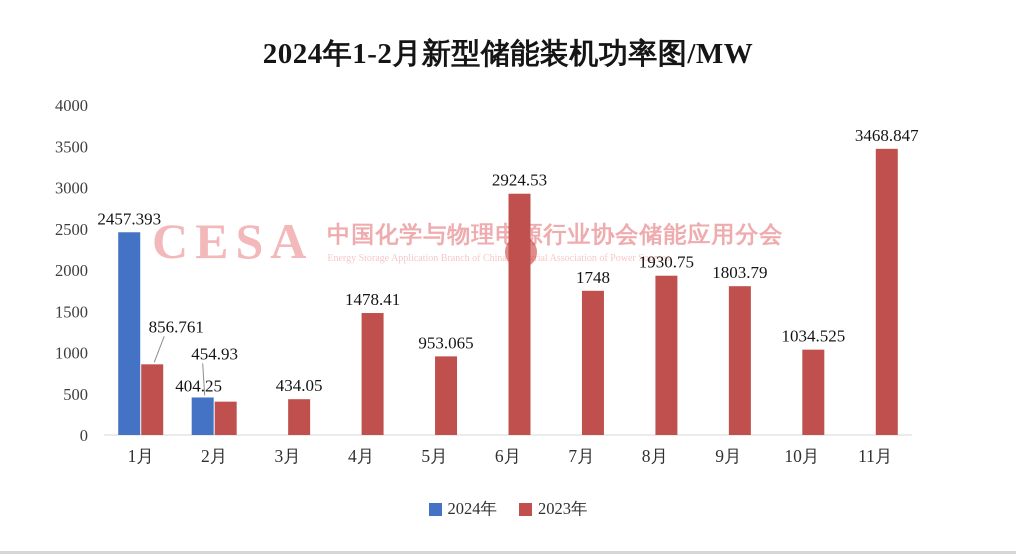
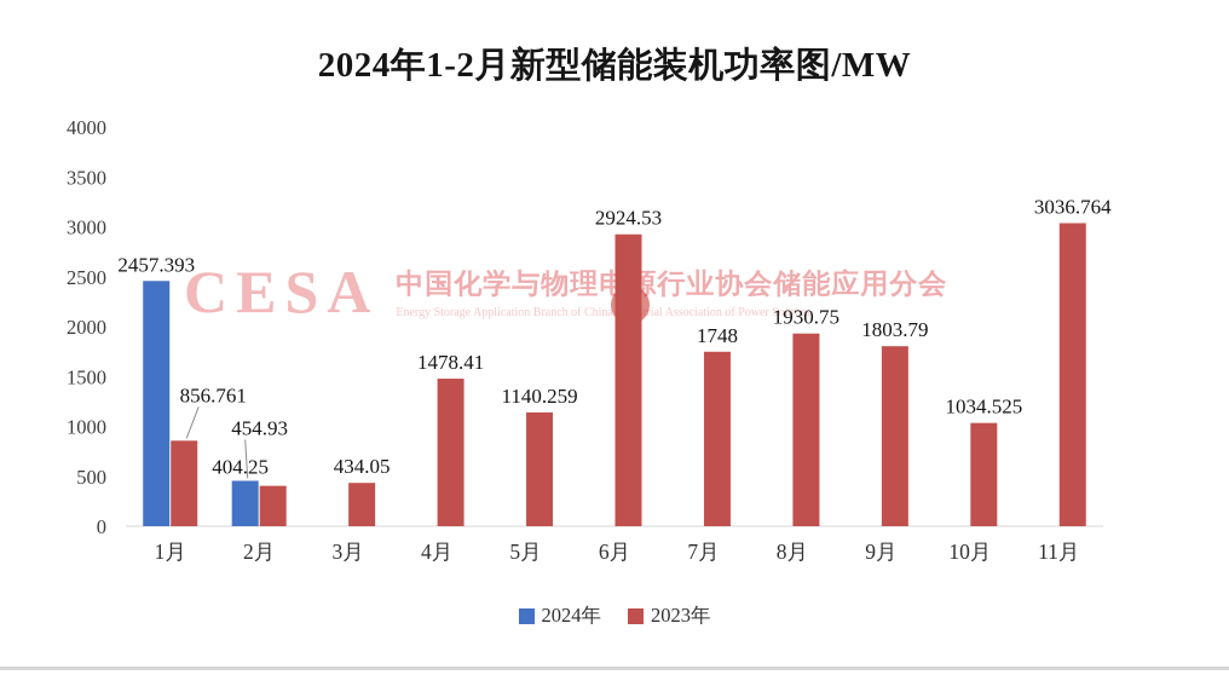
2023年/5月: 953.065 -> 1140.259
2023年/11月: 3468.847 -> 3036.764
